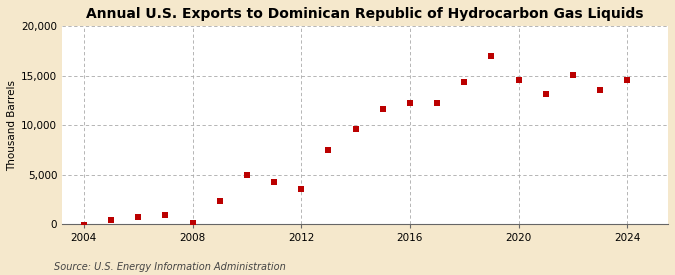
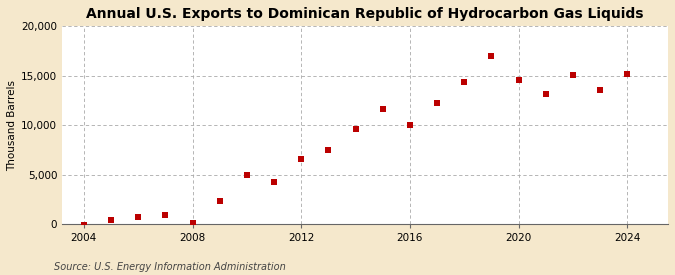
2012: 3,600 -> 6,600
2016: 12,200 -> 10,000
2024: 14,600 -> 15,200
